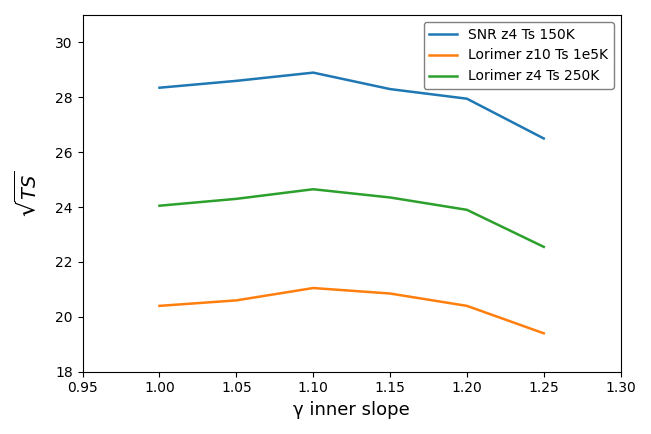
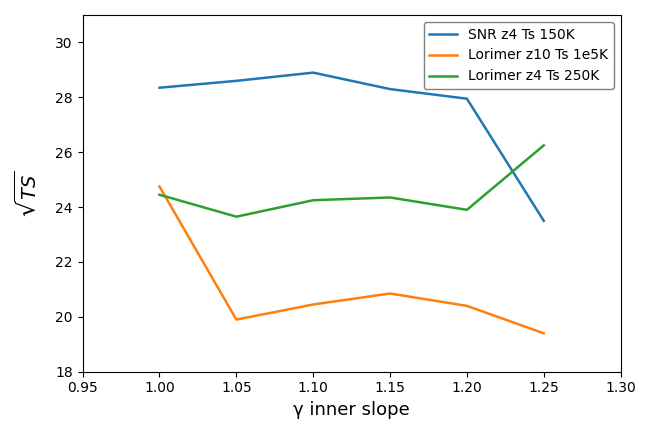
Lorimer z10 Ts 1e5K/1.00: 20.40 -> 24.75
Lorimer z4 Ts 250K/1.00: 24.05 -> 24.45
Lorimer z10 Ts 1e5K/1.05: 20.60 -> 19.90
Lorimer z4 Ts 250K/1.05: 24.30 -> 23.65
Lorimer z10 Ts 1e5K/1.10: 21.05 -> 20.45
Lorimer z4 Ts 250K/1.10: 24.65 -> 24.25
SNR z4 Ts 150K/1.25: 26.50 -> 23.50
Lorimer z4 Ts 250K/1.25: 22.55 -> 26.25
